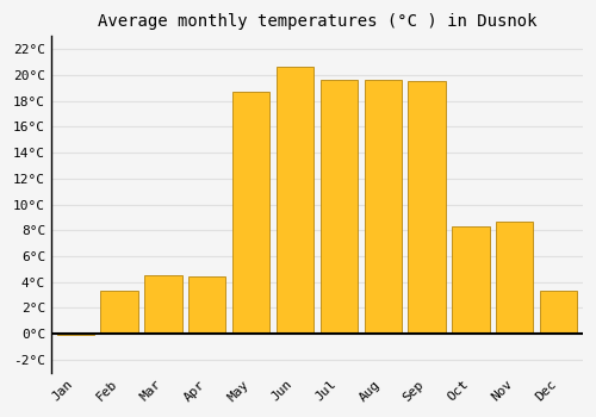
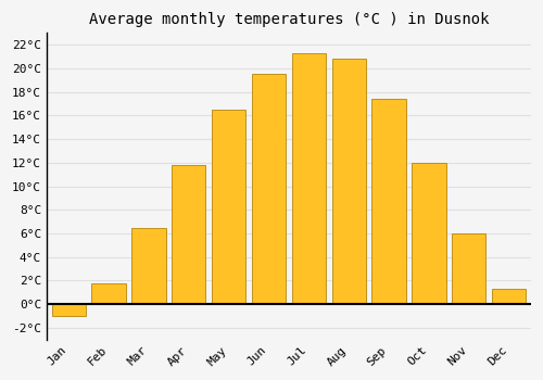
Jan: -0.1°C -> -1.0°C
Feb: 3.3°C -> 1.8°C
Mar: 4.5°C -> 6.5°C
Apr: 4.4°C -> 11.8°C
May: 18.7°C -> 16.5°C
Jun: 20.6°C -> 19.5°C
Jul: 19.6°C -> 21.3°C
Aug: 19.6°C -> 20.8°C
Sep: 19.5°C -> 17.4°C
Oct: 8.3°C -> 12.0°C
Nov: 8.7°C -> 6.0°C
Dec: 3.3°C -> 1.3°C
